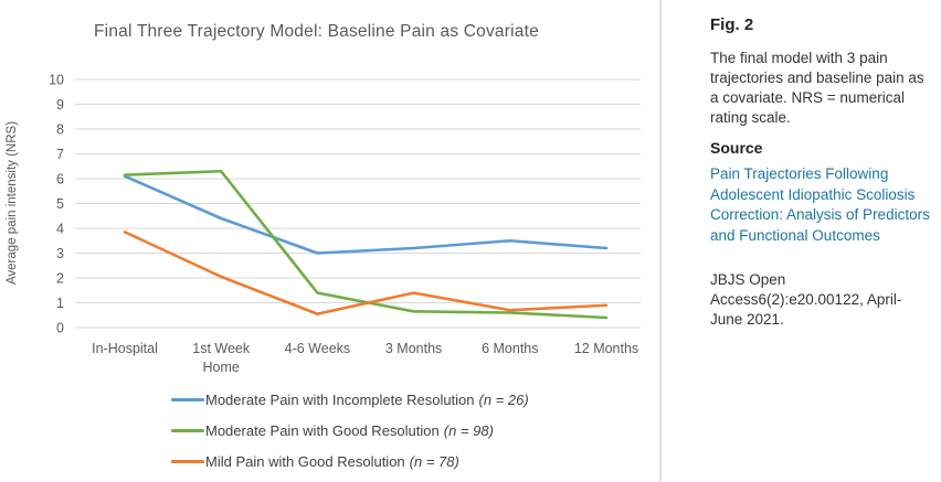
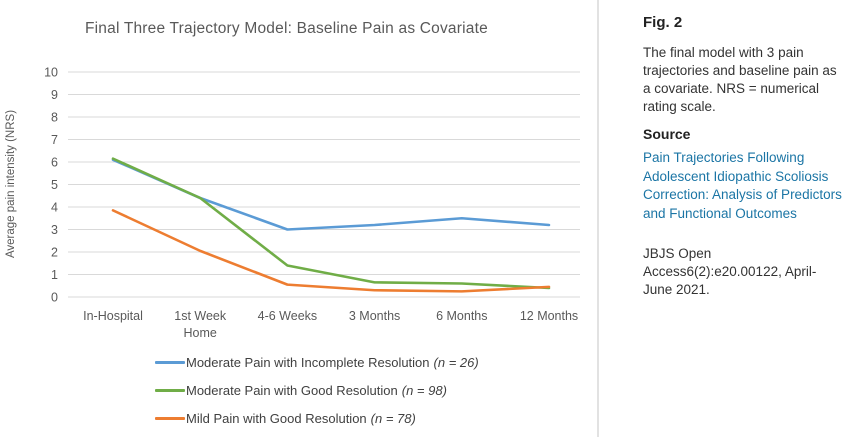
Moderate Pain with Good Resolution/1st Week Home: 6.3 -> 4.4
Mild Pain with Good Resolution/3 Months: 1.4 -> 0.3
Mild Pain with Good Resolution/6 Months: 0.7 -> 0.2
Mild Pain with Good Resolution/12 Months: 0.9 -> 0.5
